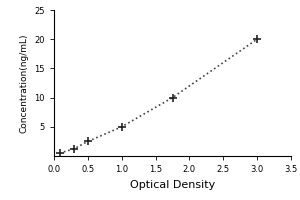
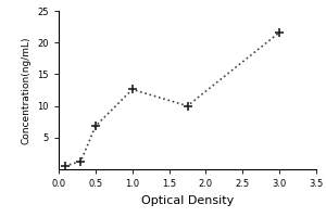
0.5: 2.5 -> 6.8
1.0: 5.0 -> 12.6
3.0: 20.0 -> 21.6
